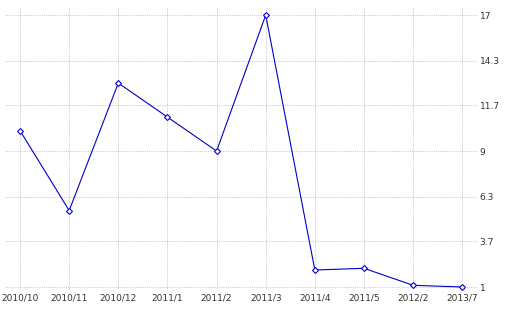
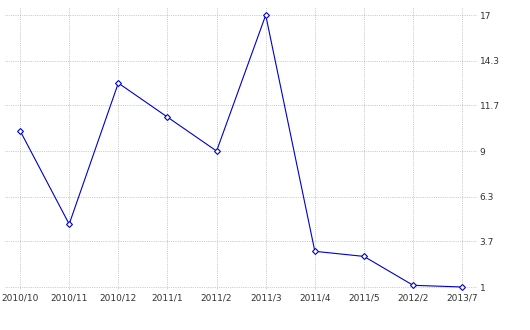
2010/11: 5.5 -> 4.7
2011/4: 2.0 -> 3.1
2011/5: 2.1 -> 2.8
